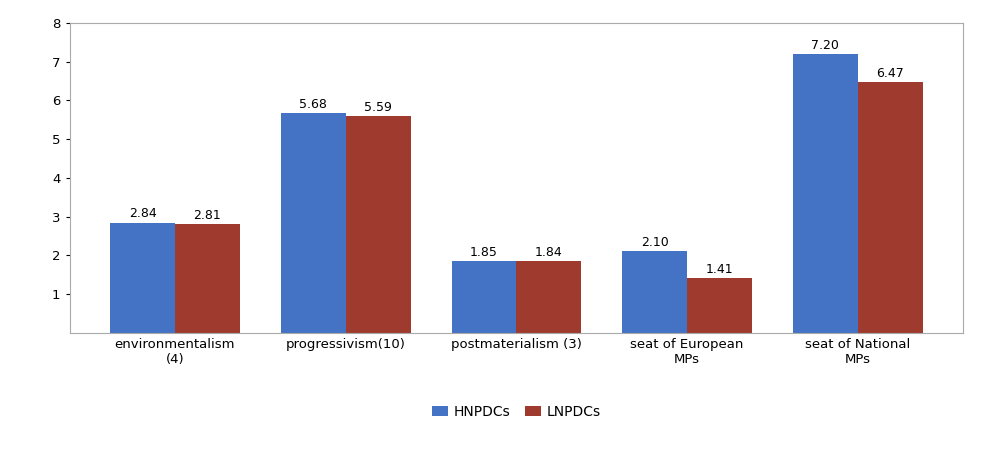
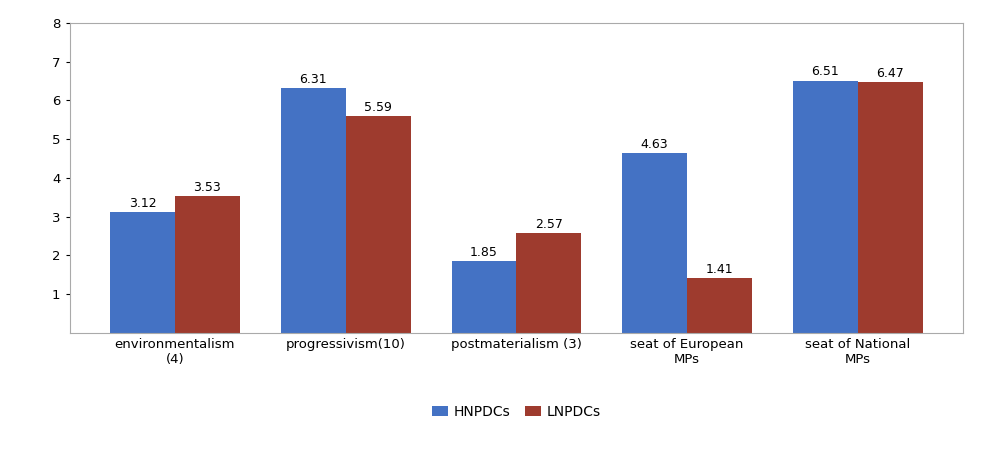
HNPDCs/environmentalism (4): 2.84 -> 3.12
LNPDCs/environmentalism (4): 2.81 -> 3.53
HNPDCs/progressivism(10): 5.68 -> 6.31
LNPDCs/postmaterialism (3): 1.84 -> 2.57
HNPDCs/seat of European MPs: 2.10 -> 4.63
HNPDCs/seat of National MPs: 7.20 -> 6.51
